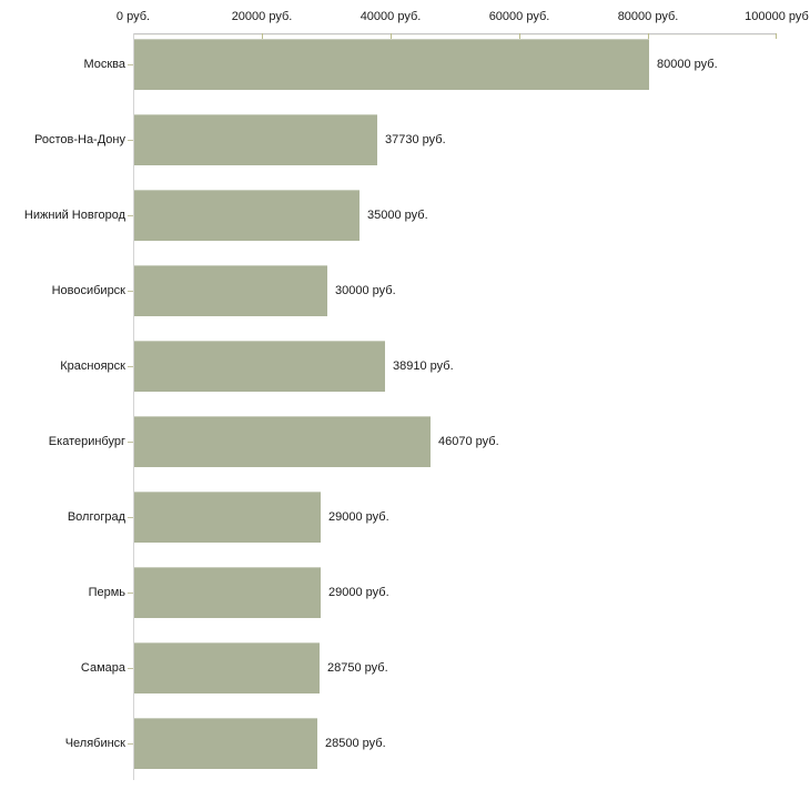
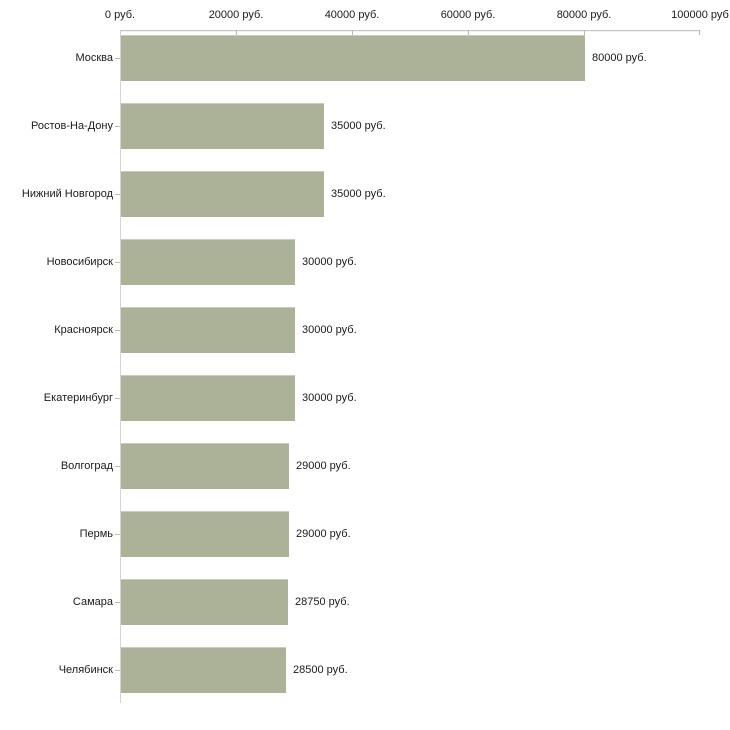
Ростов-На-Дону: 37730 -> 35000
Красноярск: 38910 -> 30000
Екатеринбург: 46070 -> 30000
